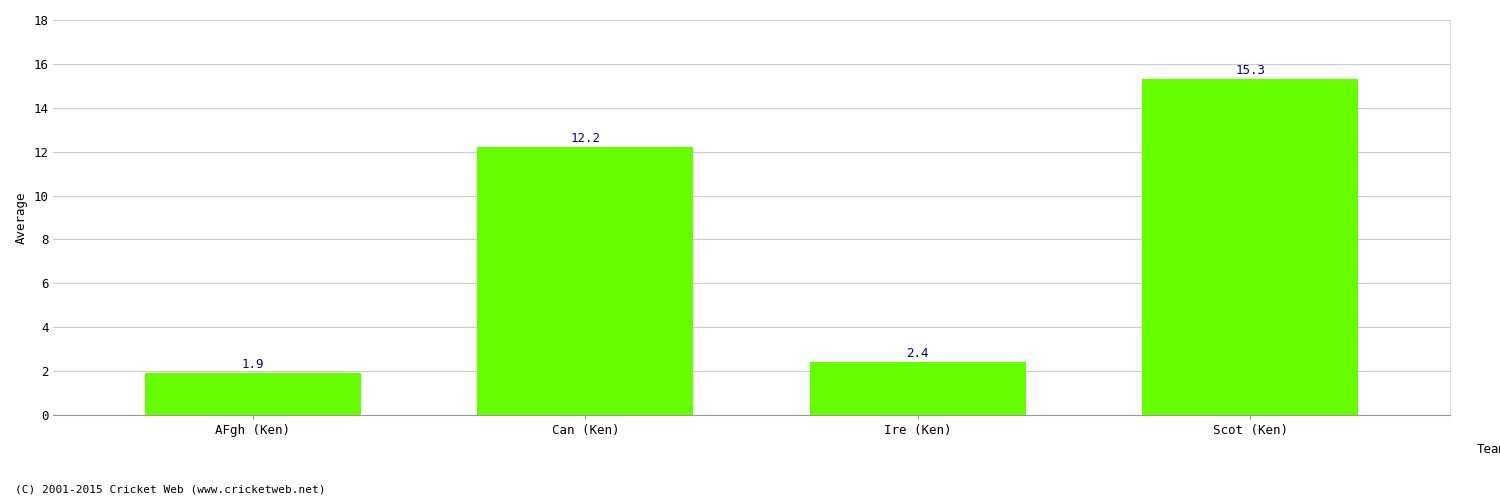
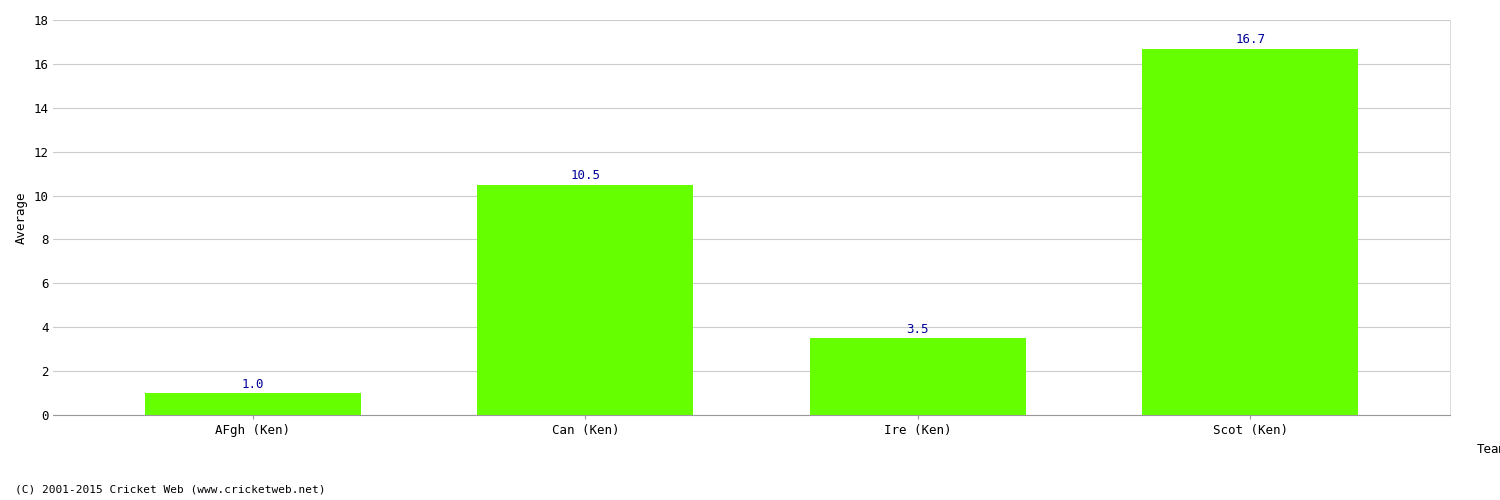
AFgh (Ken): 1.9 -> 1.0
Can (Ken): 12.2 -> 10.5
Ire (Ken): 2.4 -> 3.5
Scot (Ken): 15.3 -> 16.7
